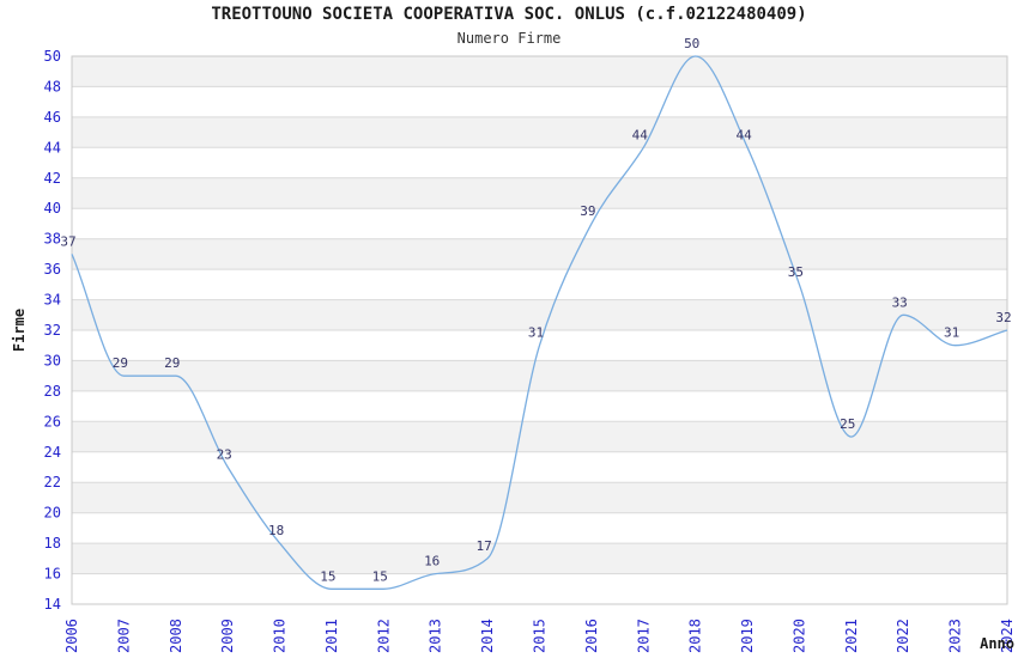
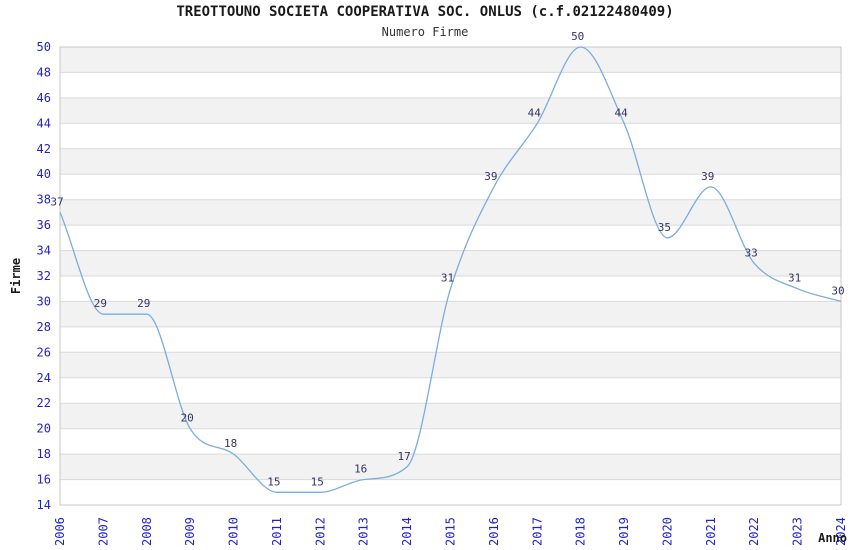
2009: 23 -> 20
2021: 25 -> 39
2024: 32 -> 30
